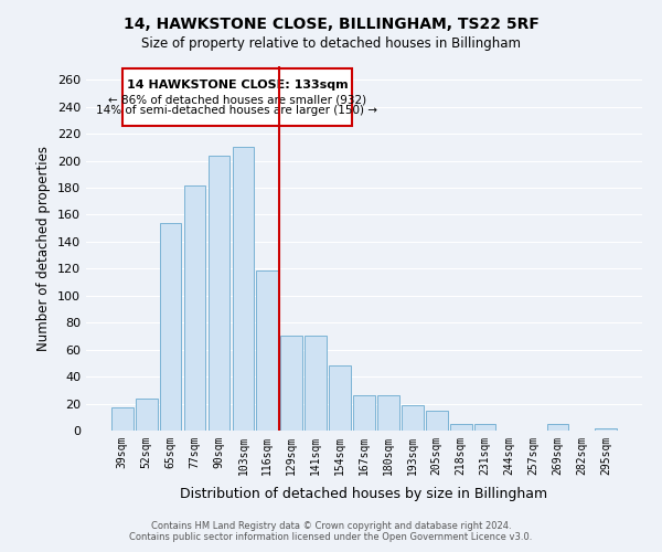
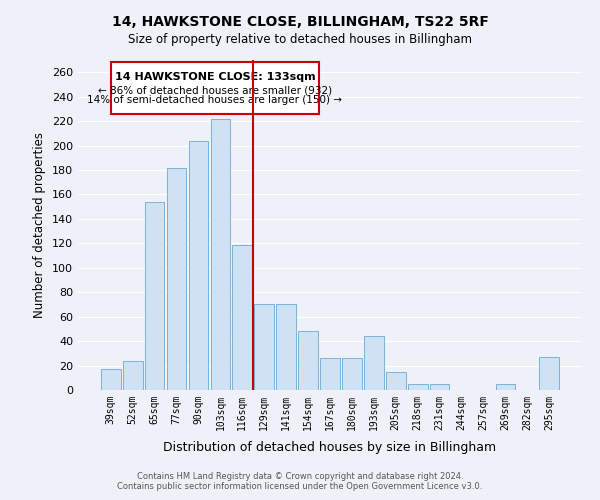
103sqm: 210 -> 222
193sqm: 19 -> 44
295sqm: 2 -> 27
